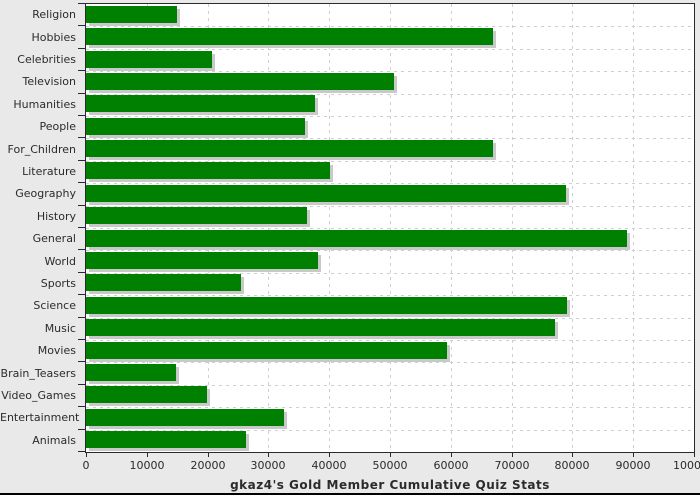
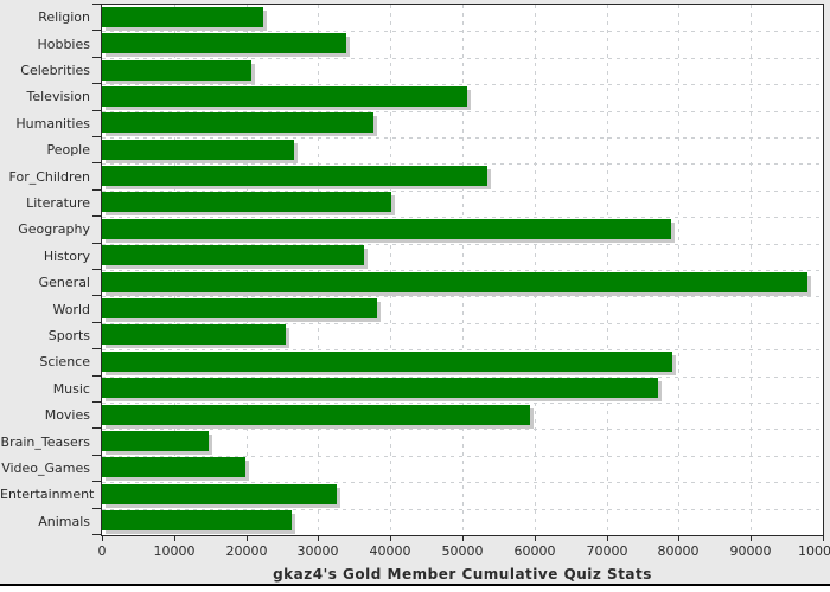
Religion: 15000 -> 22000
Hobbies: 67000 -> 34000
People: 36000 -> 27000
For_Children: 67000 -> 53000
General: 89000 -> 98000
